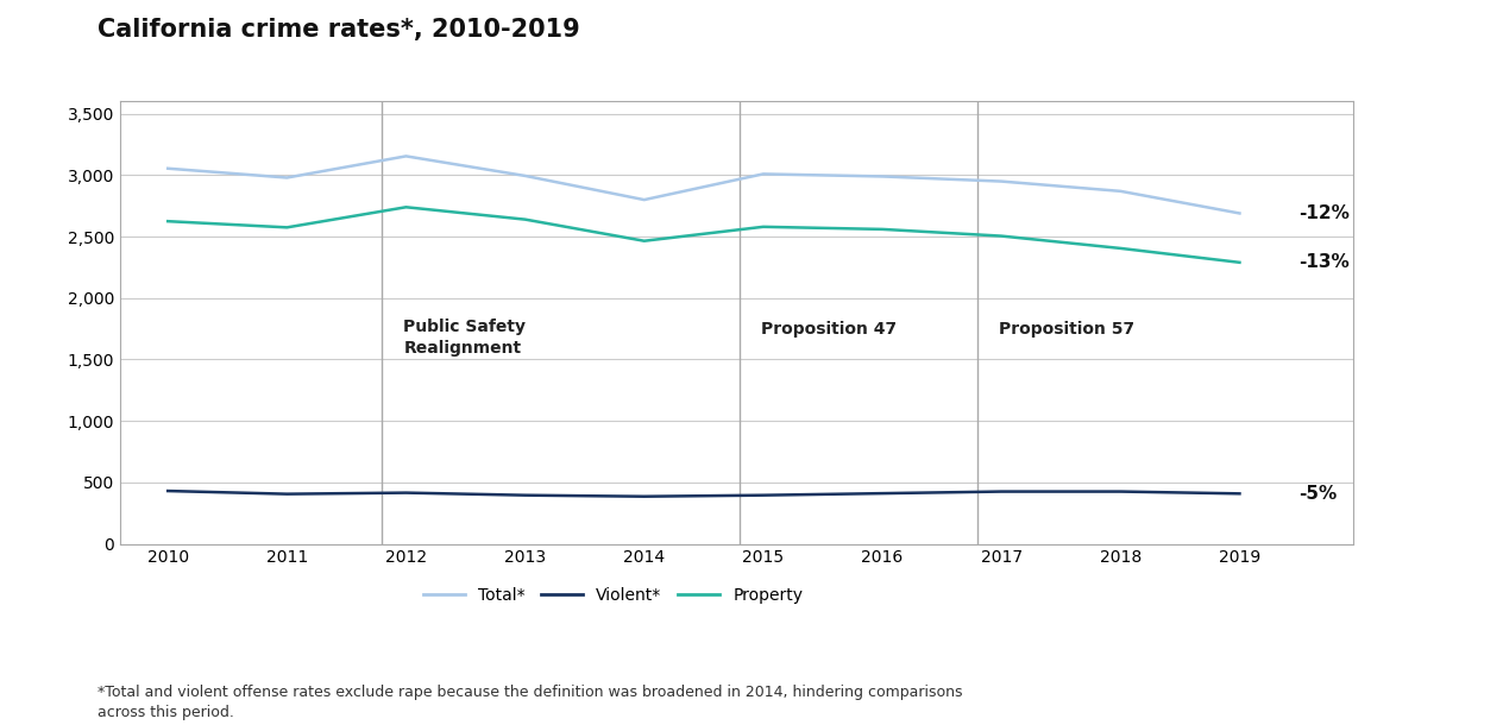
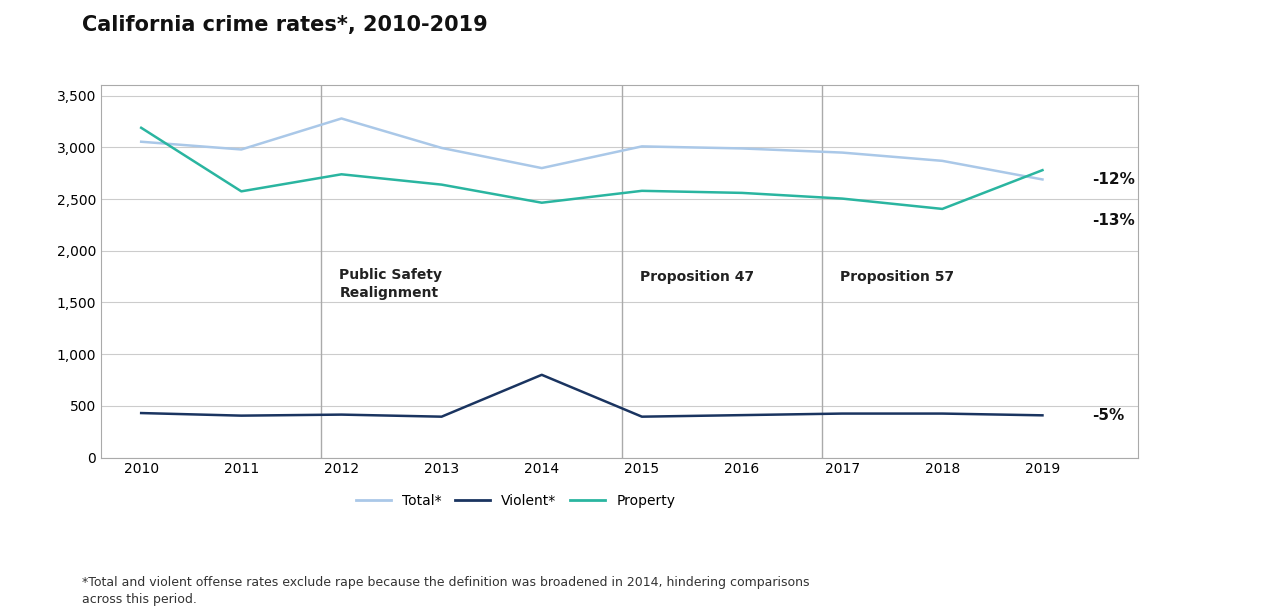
Property/2010: 2,620 -> 3,190
Total*/2012: 3,160 -> 3,280
Violent*/2014: 380 -> 800
Property/2019: 2,290 -> 2,780
